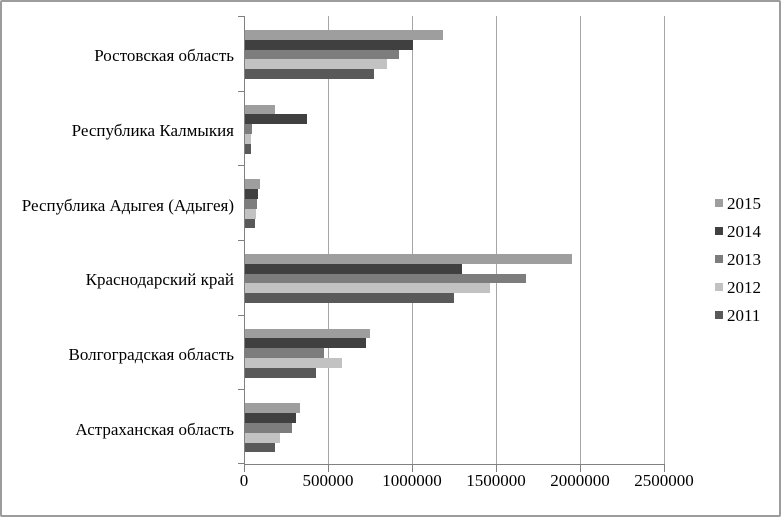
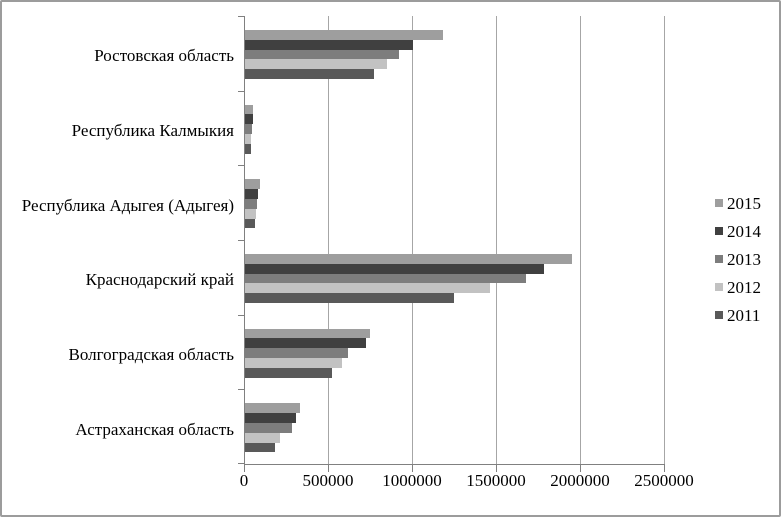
2015/Республика Калмыкия: 180000 -> 50000
2014/Республика Калмыкия: 370000 -> 50000
2014/Краснодарский край: 1290000 -> 1780000
2013/Волгоградская область: 470000 -> 610000
2011/Волгоградская область: 420000 -> 520000
